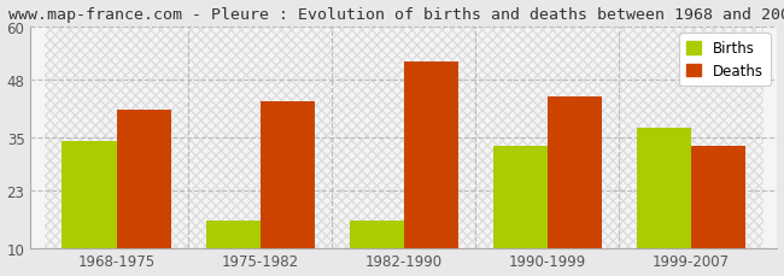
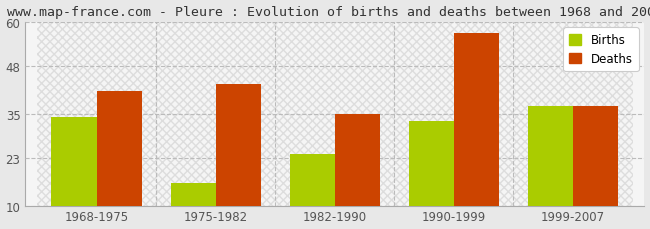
Births/1982-1990: 16 -> 24
Deaths/1982-1990: 52 -> 35
Deaths/1990-1999: 44 -> 57
Deaths/1999-2007: 33 -> 37
